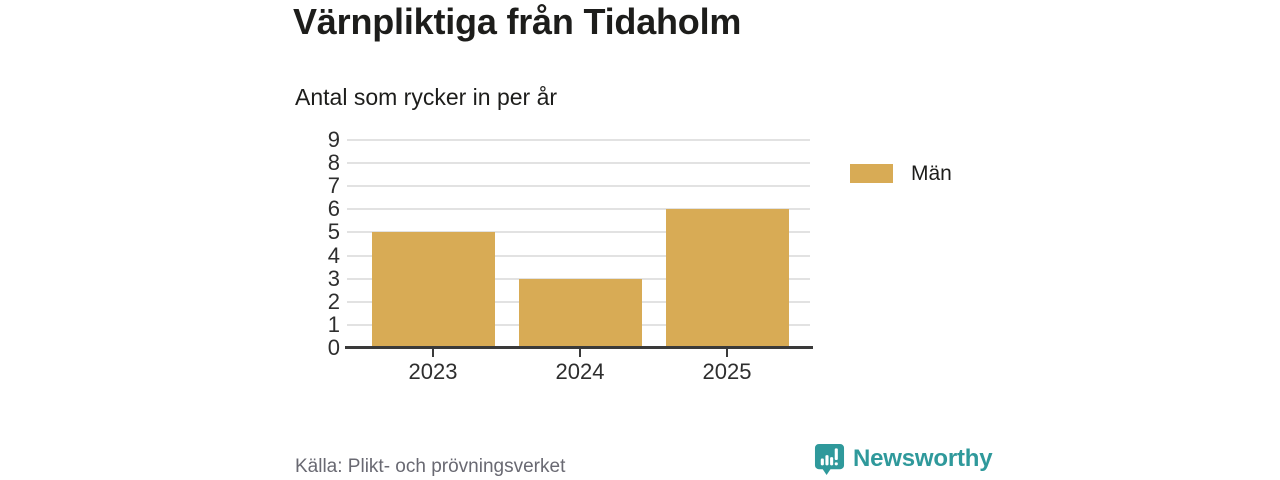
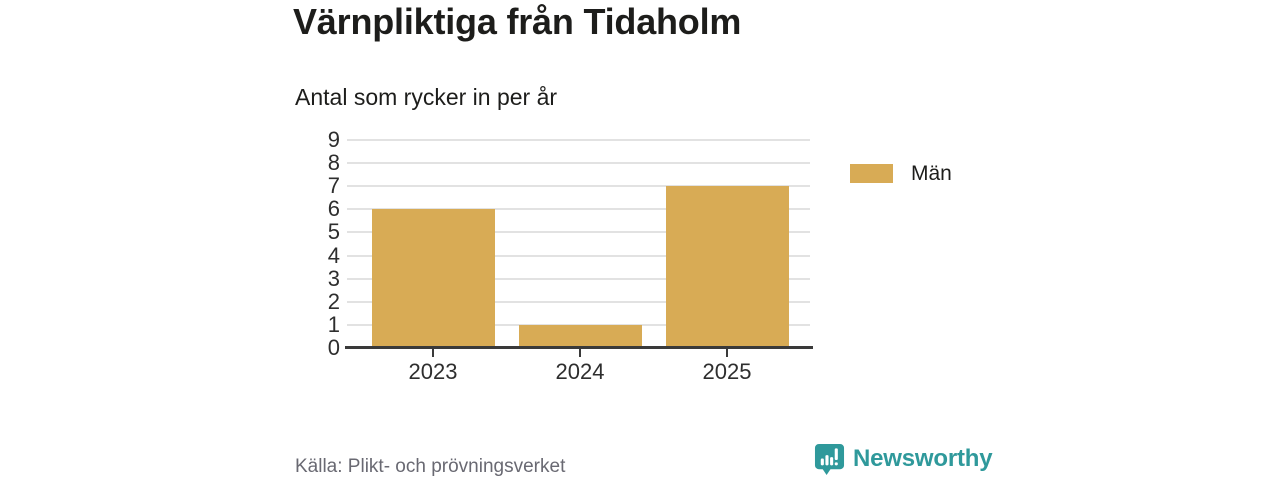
2023: 5 -> 6
2024: 3 -> 1
2025: 6 -> 7
